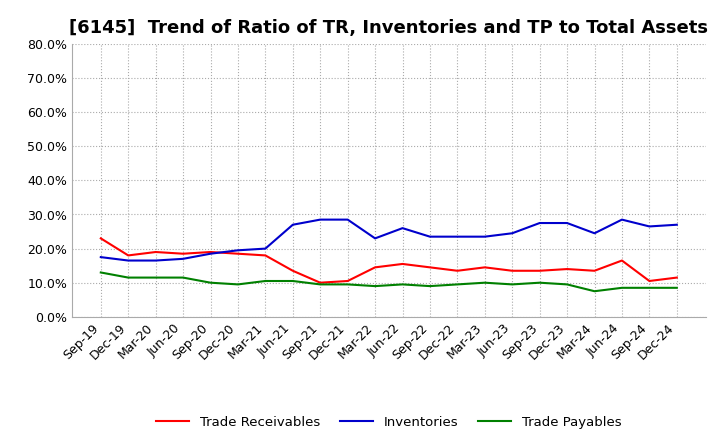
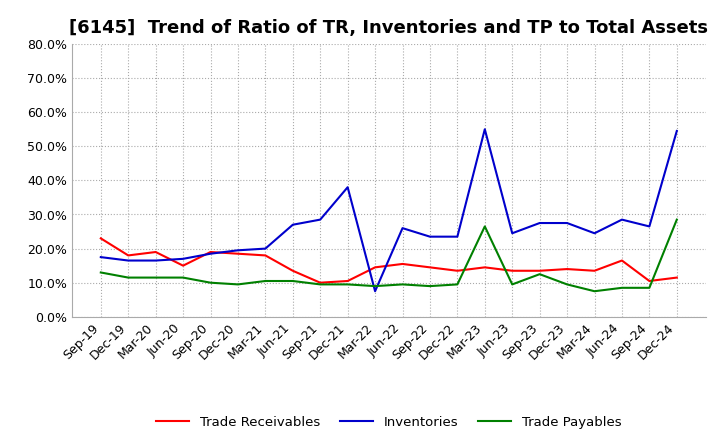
Trade Receivables/Jun-20: 18.5% -> 15.0%
Inventories/Dec-21: 28.5% -> 38.0%
Inventories/Mar-22: 23.0% -> 7.5%
Inventories/Mar-23: 23.5% -> 55.0%
Trade Payables/Mar-23: 10.0% -> 26.5%
Trade Payables/Sep-23: 10.0% -> 12.5%
Inventories/Dec-24: 27.0% -> 54.5%
Trade Payables/Dec-24: 8.5% -> 28.5%
